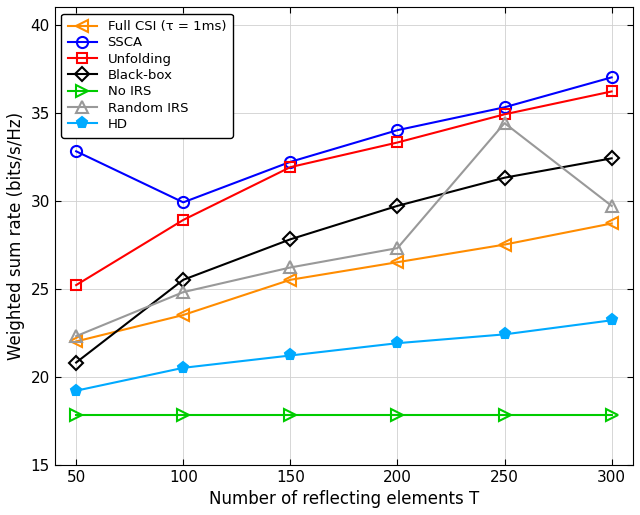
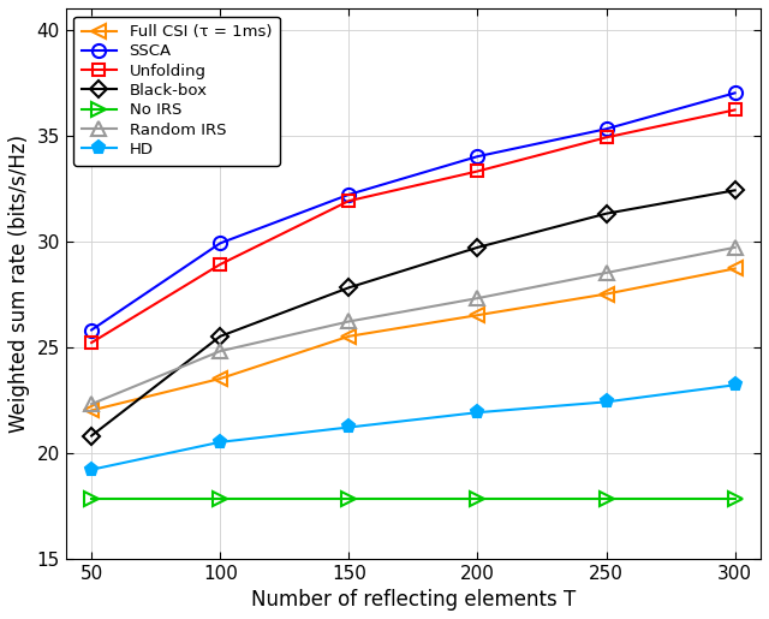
SSCA/50: 32.8 -> 25.8
Random IRS/250: 34.4 -> 28.5
